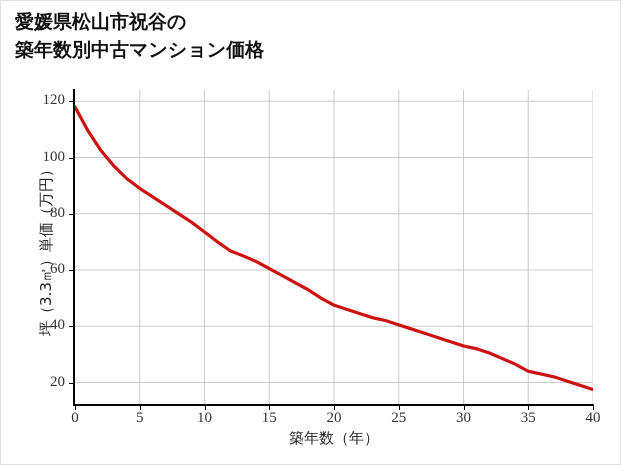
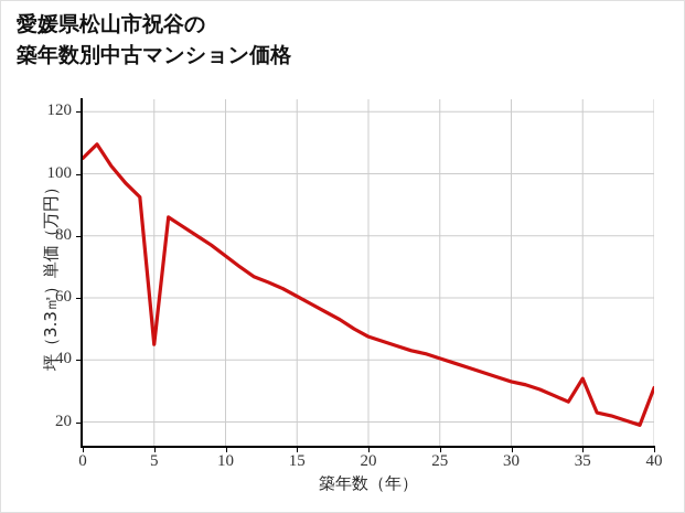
0: 118 -> 105
5: 89 -> 45
35: 24 -> 34
40: 18 -> 31
